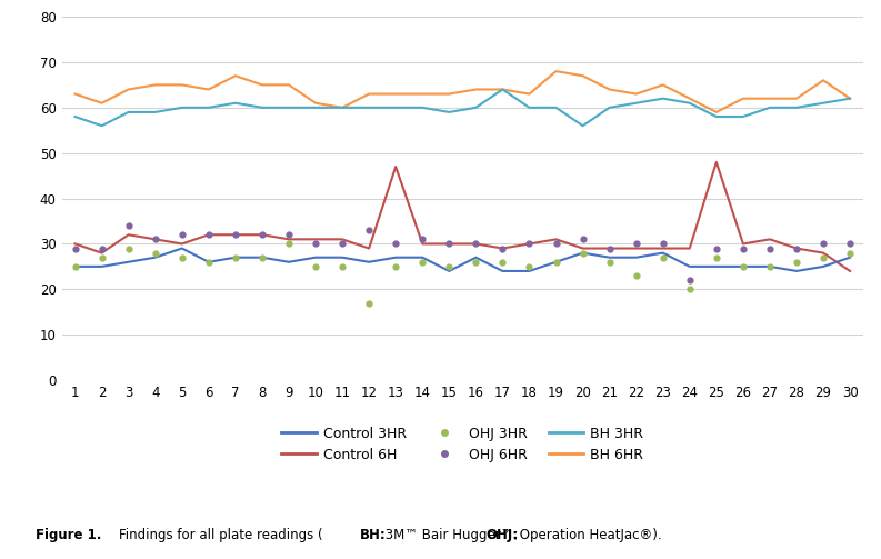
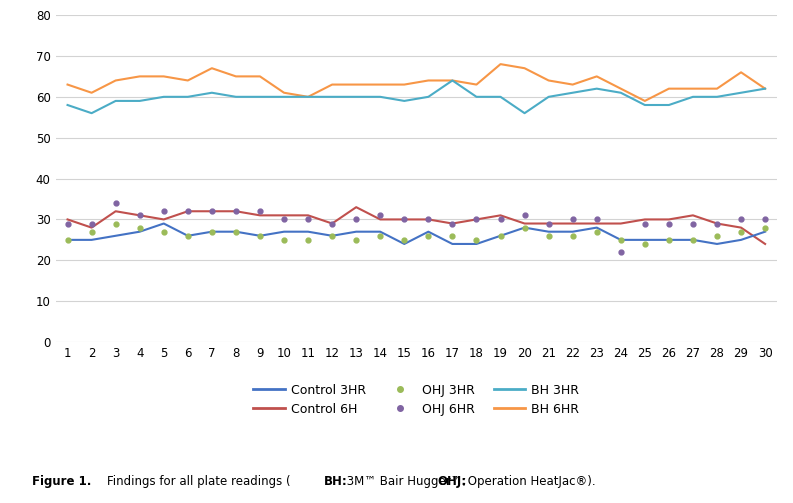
OHJ 3HR/9: 30 -> 26
OHJ 3HR/12: 17 -> 26
OHJ 6HR/12: 33 -> 29
Control 6H/13: 47 -> 33
OHJ 3HR/22: 23 -> 26
OHJ 3HR/24: 20 -> 25
Control 6H/25: 48 -> 30
OHJ 3HR/25: 27 -> 24
